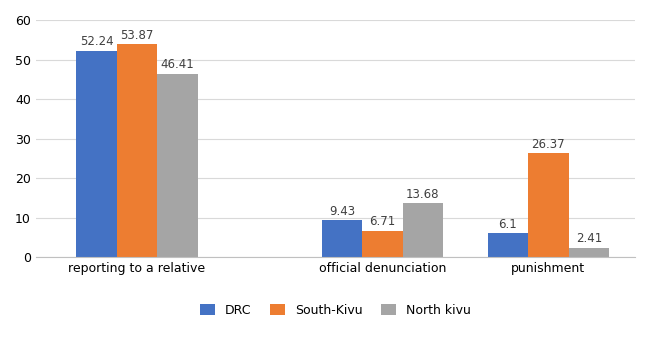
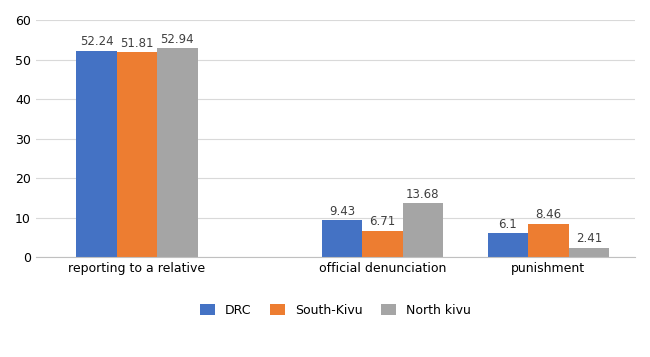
South-Kivu/reporting to a relative: 53.87 -> 51.81
North kivu/reporting to a relative: 46.41 -> 52.94
South-Kivu/punishment: 26.37 -> 8.46
